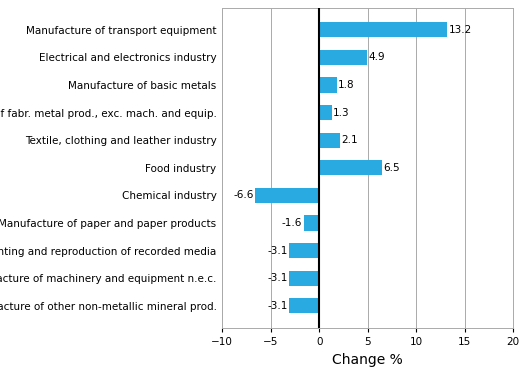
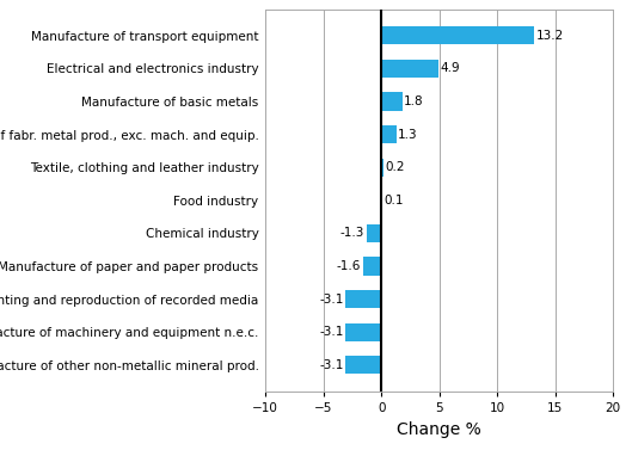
Textile, clothing and leather industry: 2.1 -> 0.2
Food industry: 6.5 -> 0.1
Chemical industry: -6.6 -> -1.3
